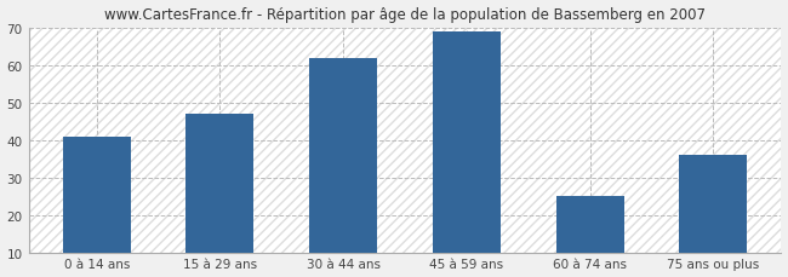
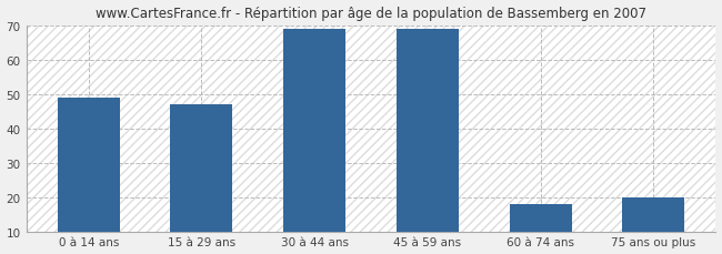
0 à 14 ans: 41 -> 49
30 à 44 ans: 62 -> 69
60 à 74 ans: 25 -> 18
75 ans ou plus: 36 -> 20
